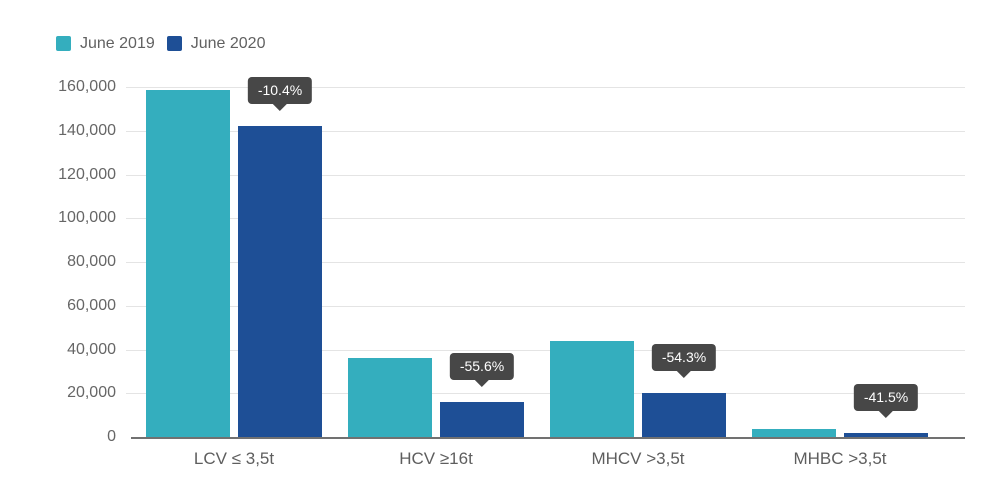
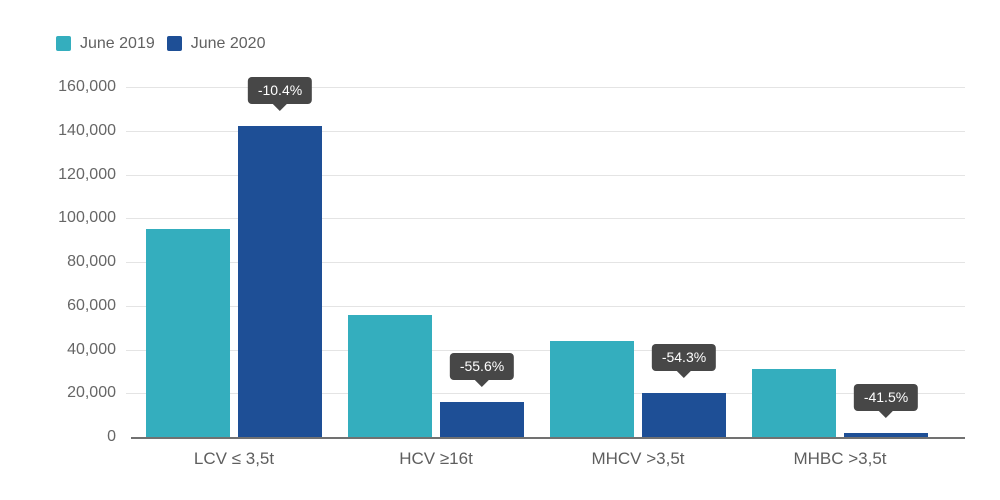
June 2019/LCV ≤ 3,5t: 159000 -> 95000
June 2019/HCV ≥16t: 36000 -> 56000
June 2019/MHBC >3,5t: 4000 -> 31000
